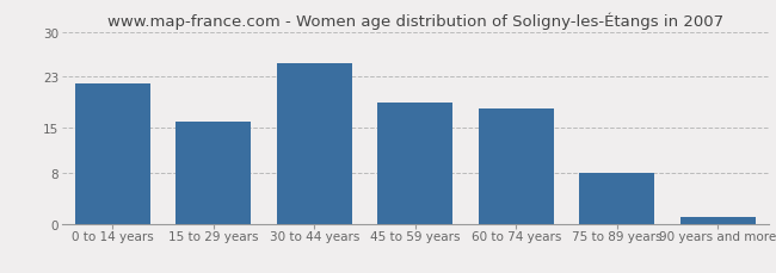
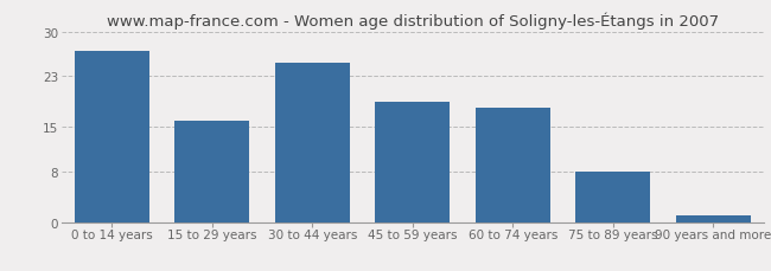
0 to 14 years: 22 -> 27
